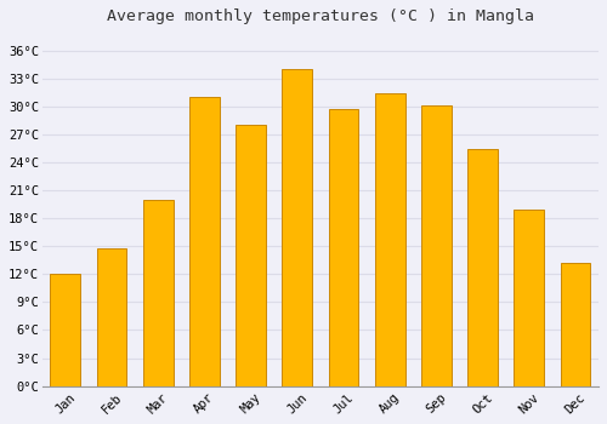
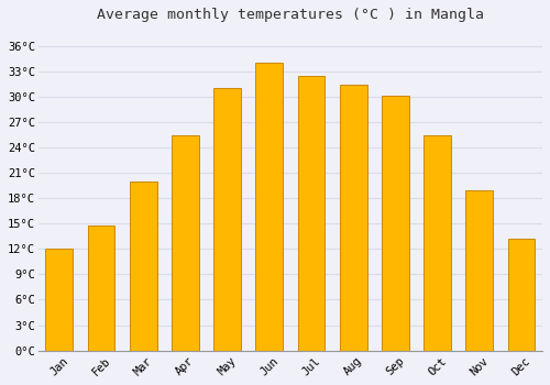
Apr: 31.0°C -> 25.5°C
May: 28.0°C -> 31.0°C
Jul: 29.8°C -> 32.5°C
